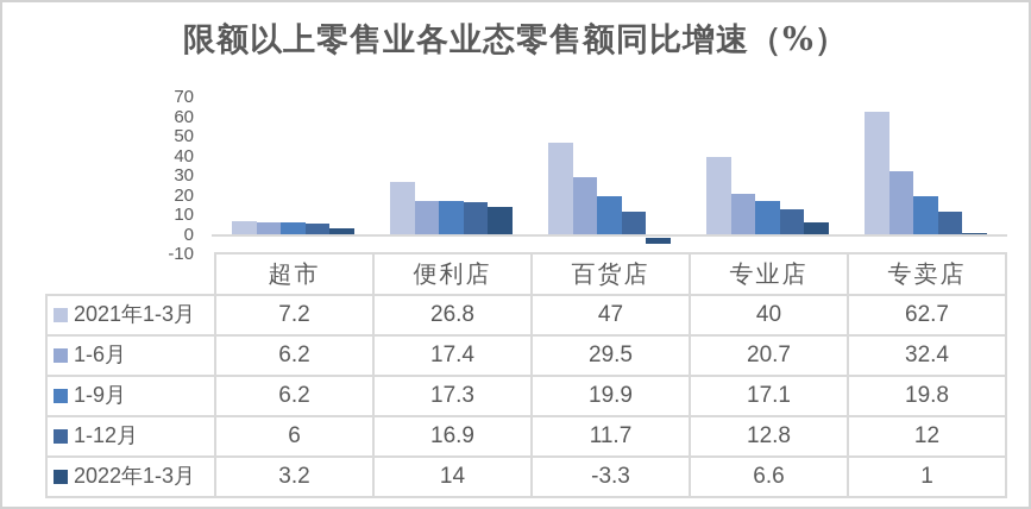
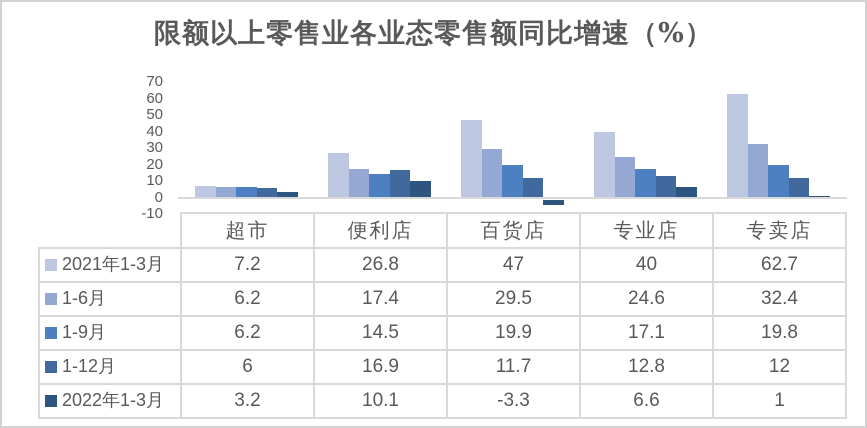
1-9月/便利店: 17.3 -> 14.5
2022年1-3月/便利店: 14 -> 10.1
1-6月/专业店: 20.7 -> 24.6
